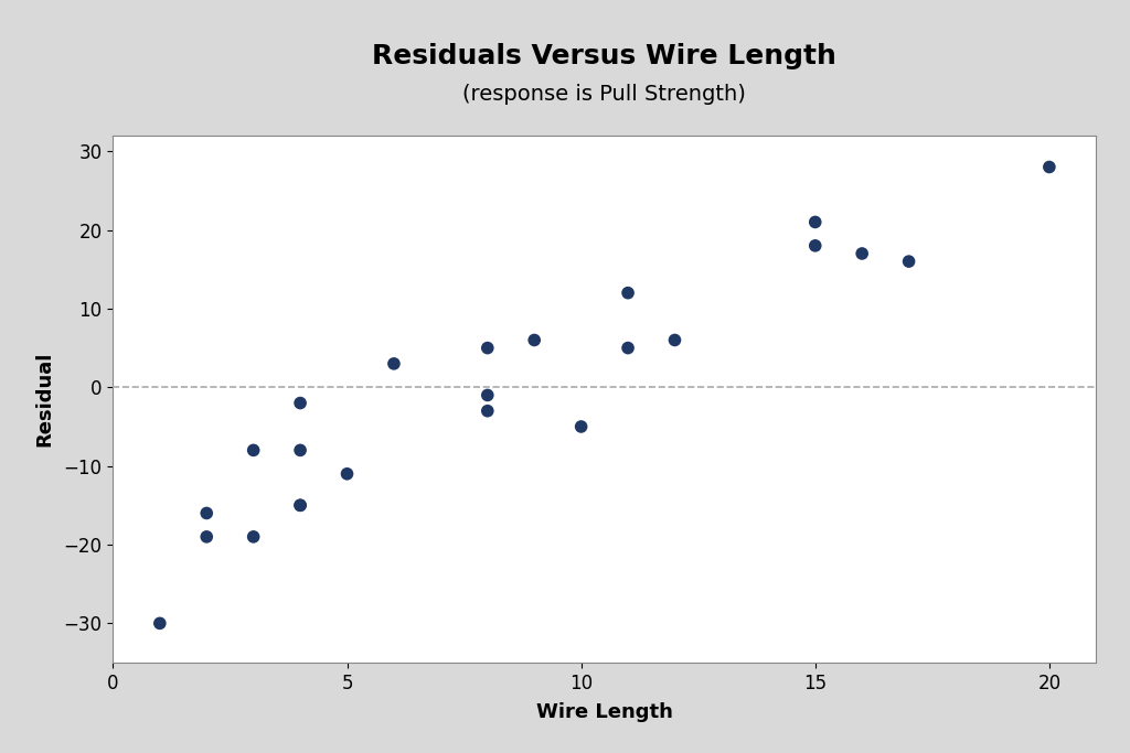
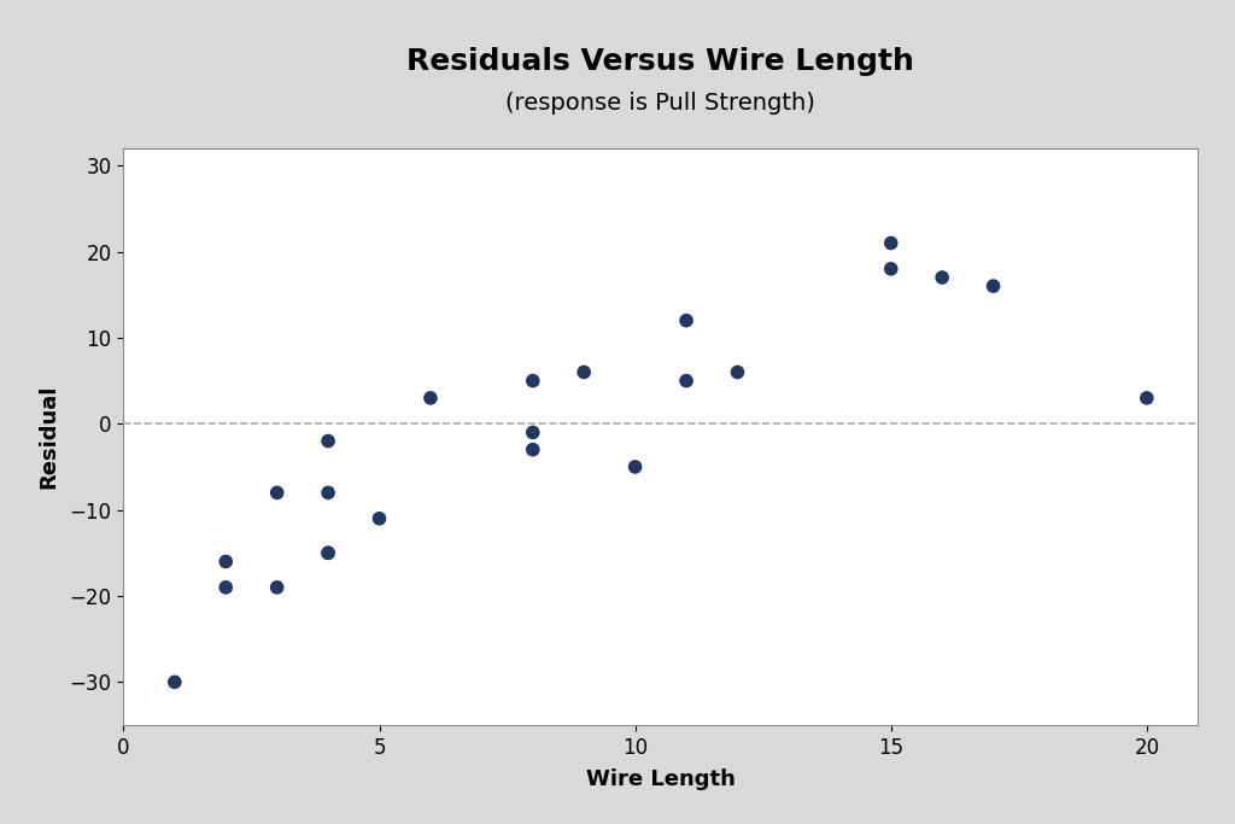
20: 28 -> 3
